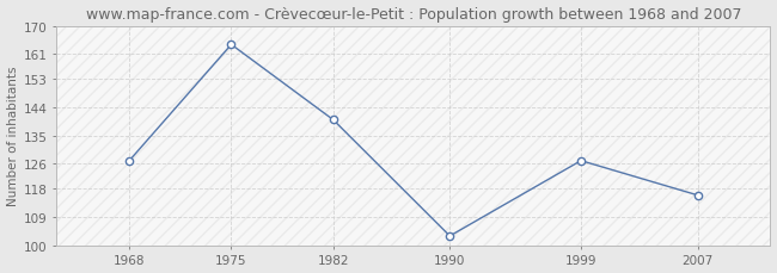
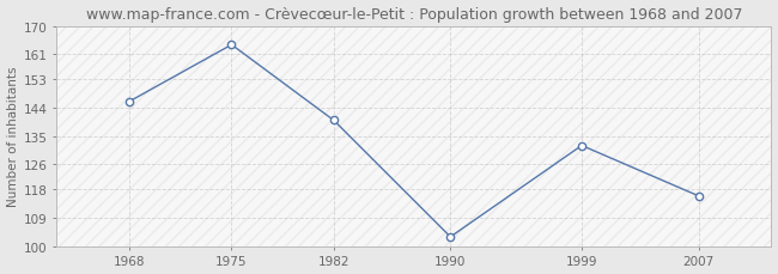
1968: 127 -> 146
1999: 127 -> 132
